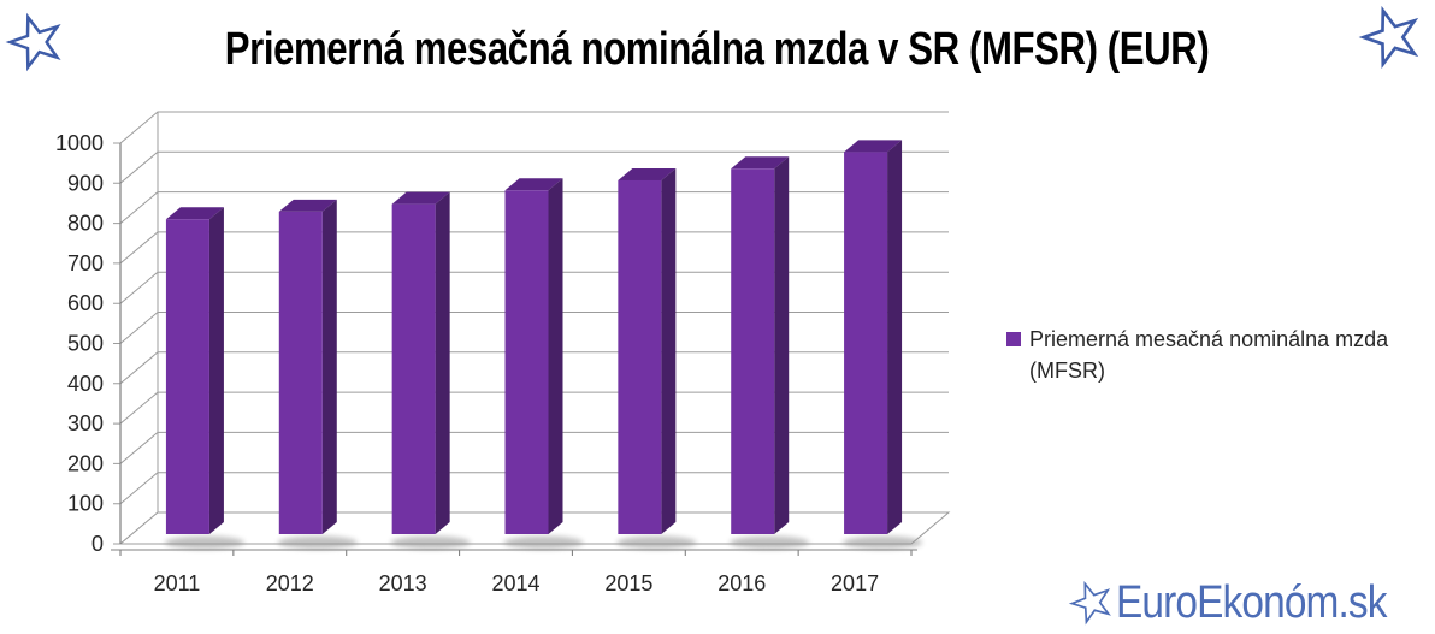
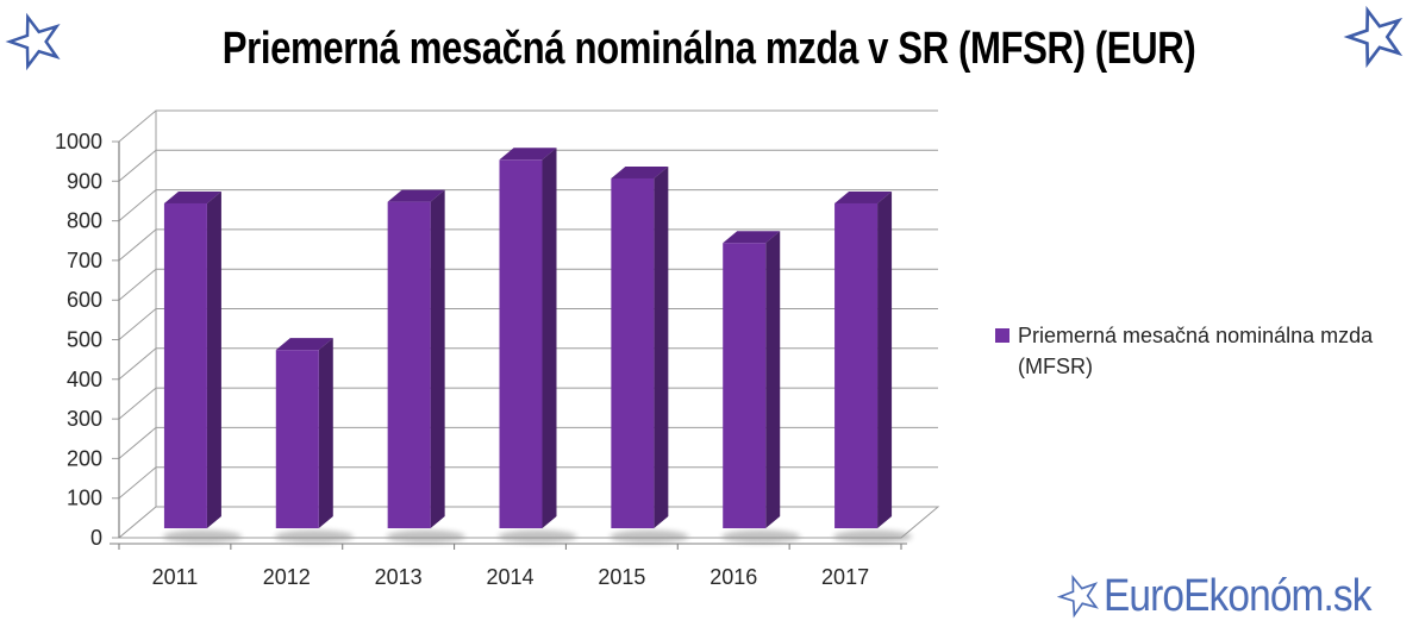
2011: 790 -> 820
2012: 800 -> 450
2014: 860 -> 930
2016: 910 -> 720
2017: 950 -> 820
